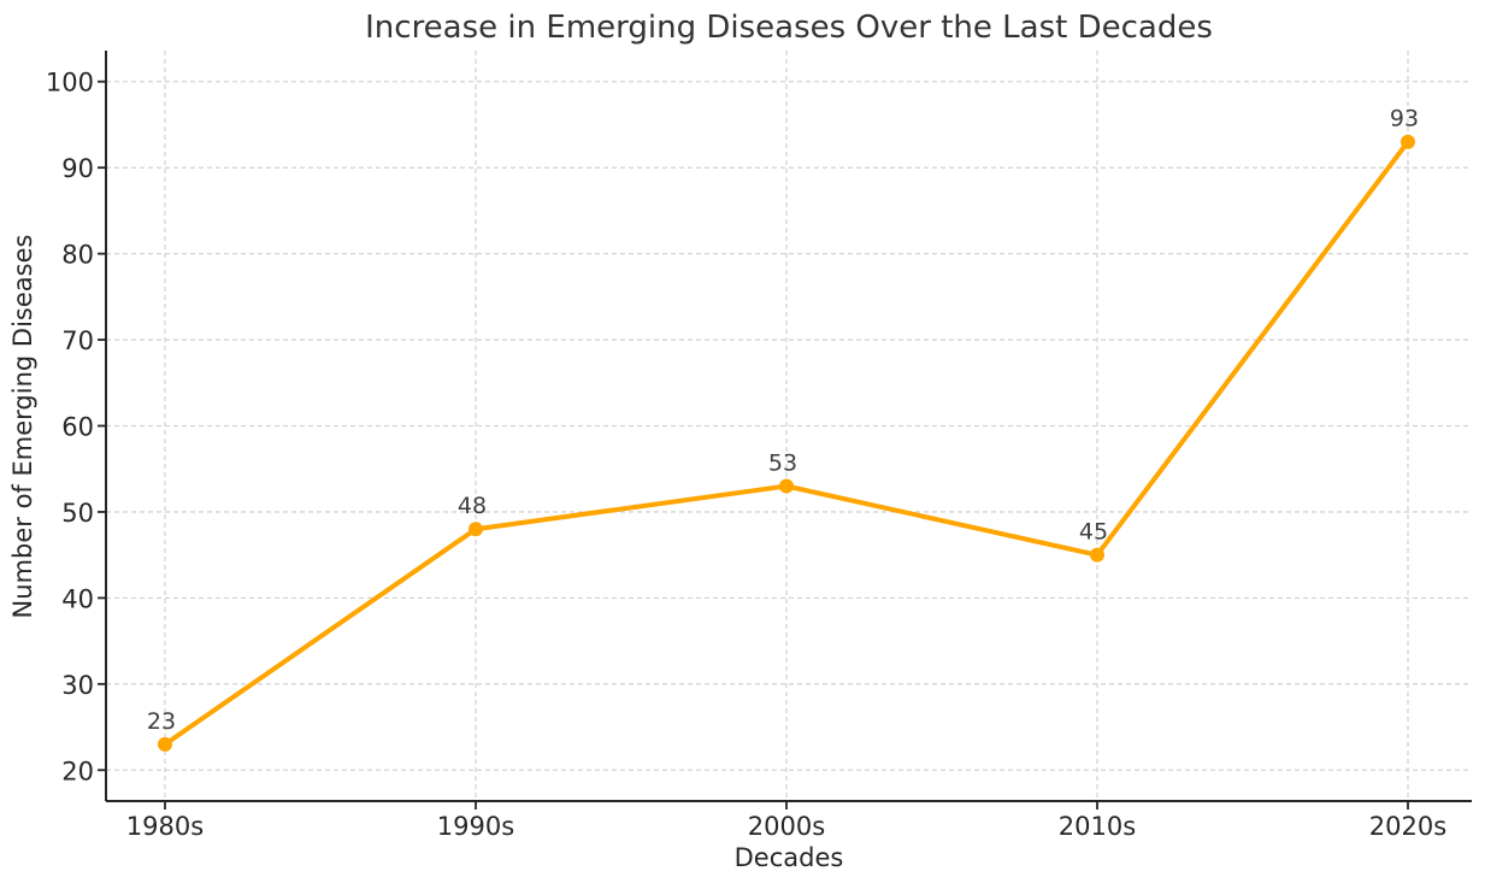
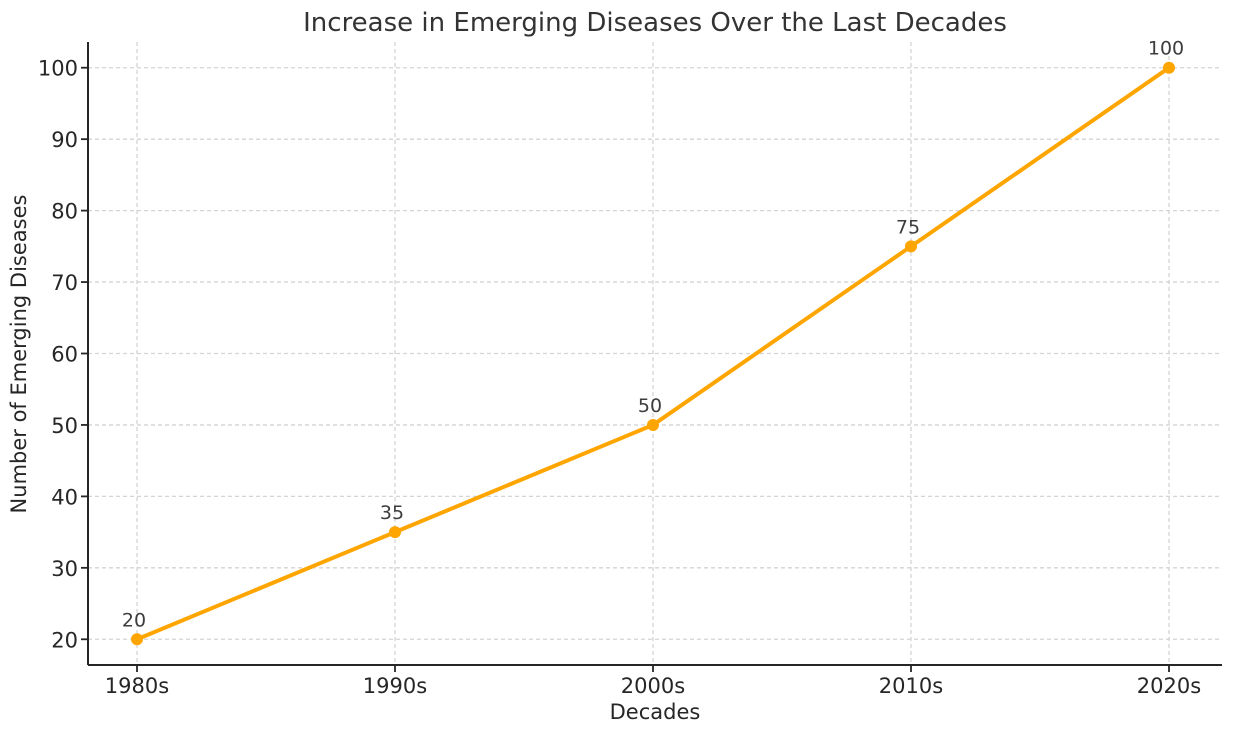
1980s: 23 -> 20
1990s: 48 -> 35
2000s: 53 -> 50
2010s: 45 -> 75
2020s: 93 -> 100
